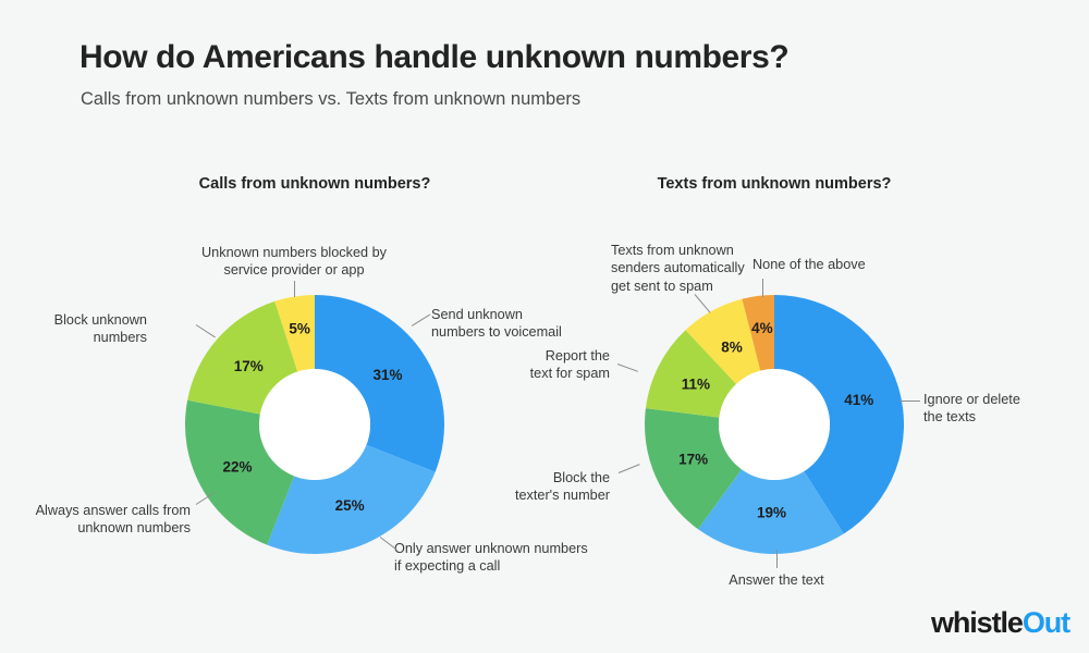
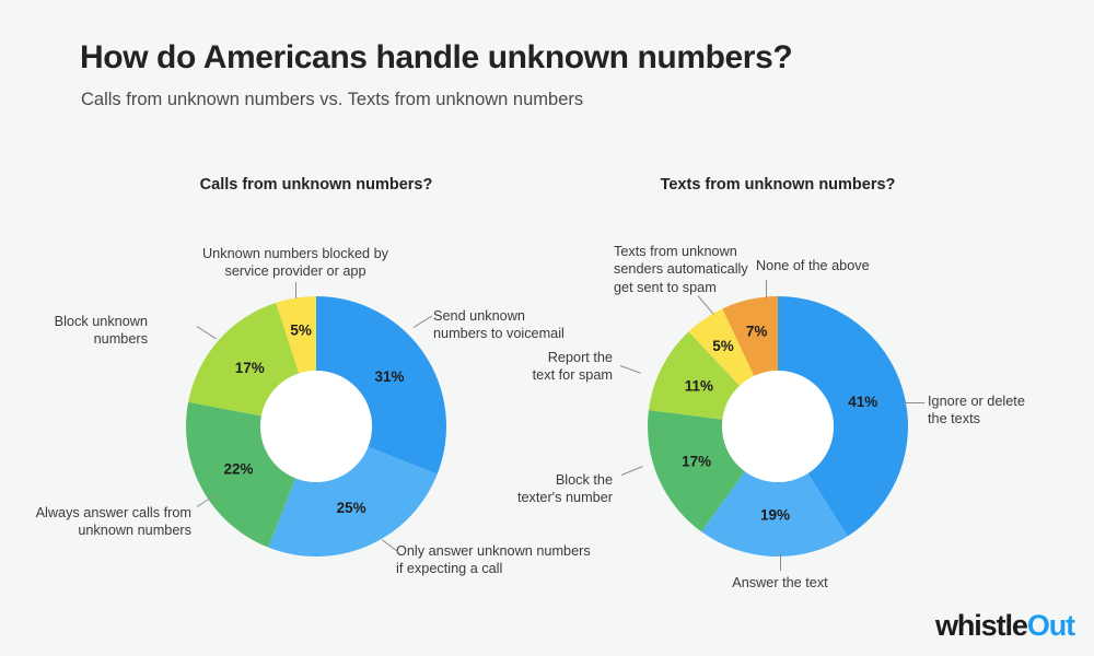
Texts from unknown numbers?/Texts from unknown senders automatically get sent to spam: 8% -> 5%
Texts from unknown numbers?/None of the above: 4% -> 7%
